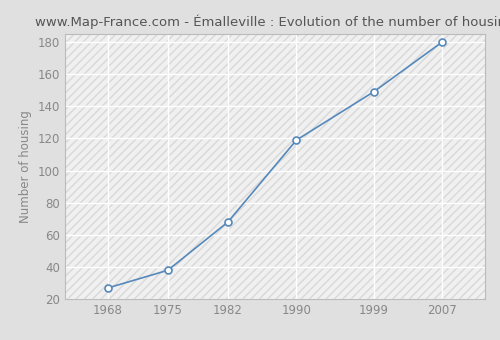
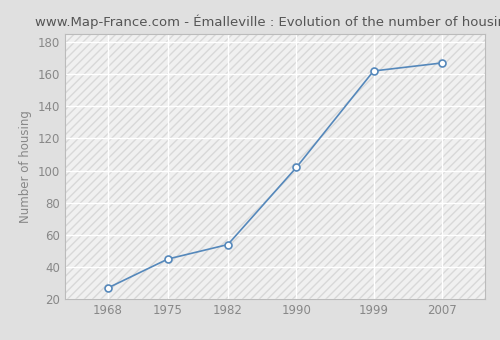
1975: 38 -> 45
1982: 68 -> 54
1990: 119 -> 102
1999: 149 -> 162
2007: 180 -> 167
